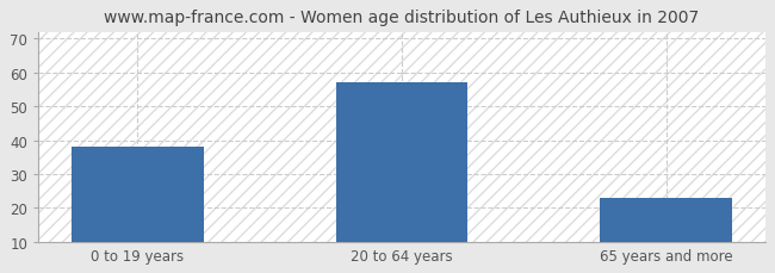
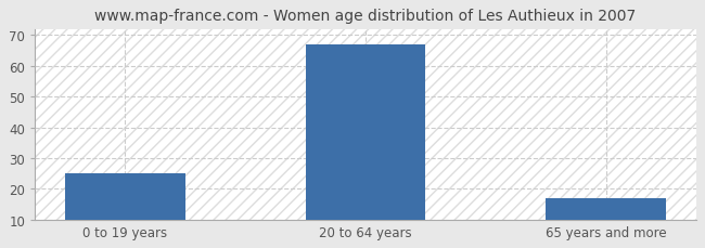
0 to 19 years: 38 -> 25
20 to 64 years: 57 -> 67
65 years and more: 23 -> 17
